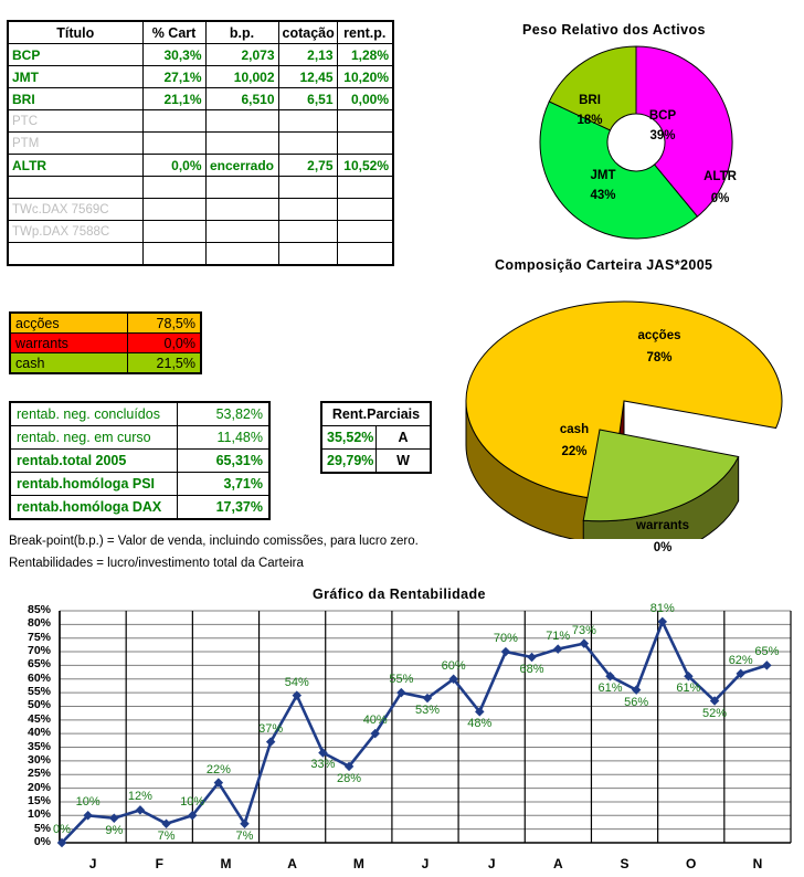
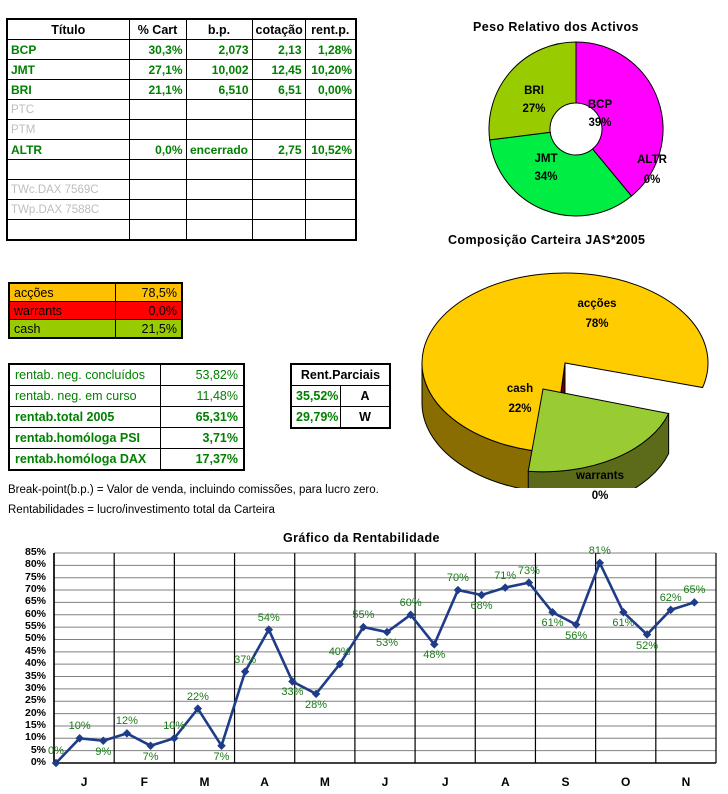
Peso Relativo dos Activos/JMT: 43% -> 34%
Peso Relativo dos Activos/BRI: 18% -> 27%
